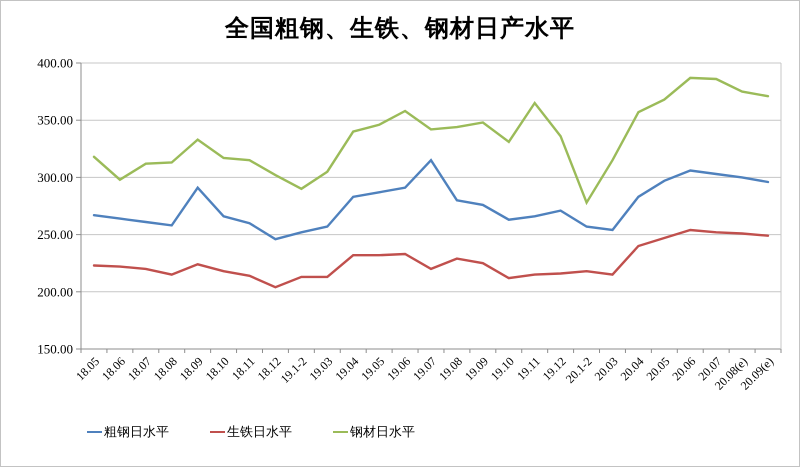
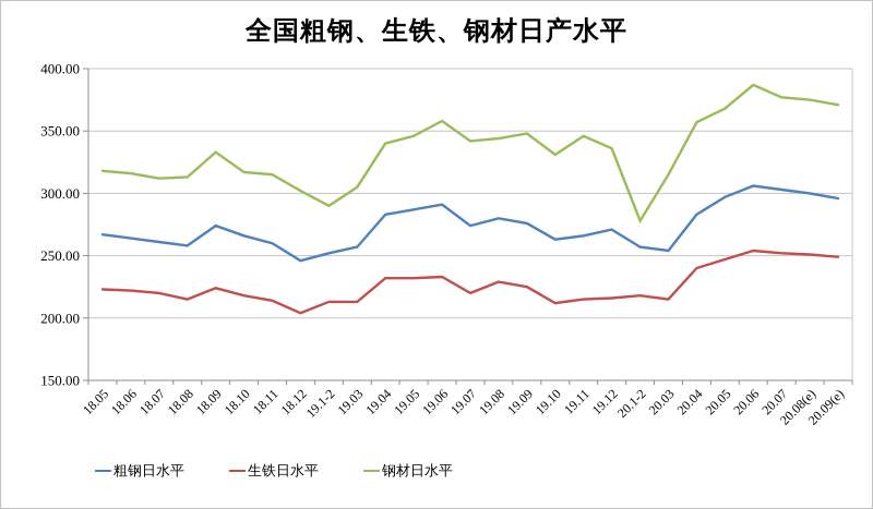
钢材日水平/18.06: 298 -> 316
粗钢日水平/18.09: 291 -> 274
粗钢日水平/19.07: 315 -> 274
钢材日水平/19.11: 365 -> 346
钢材日水平/20.07: 386 -> 377
